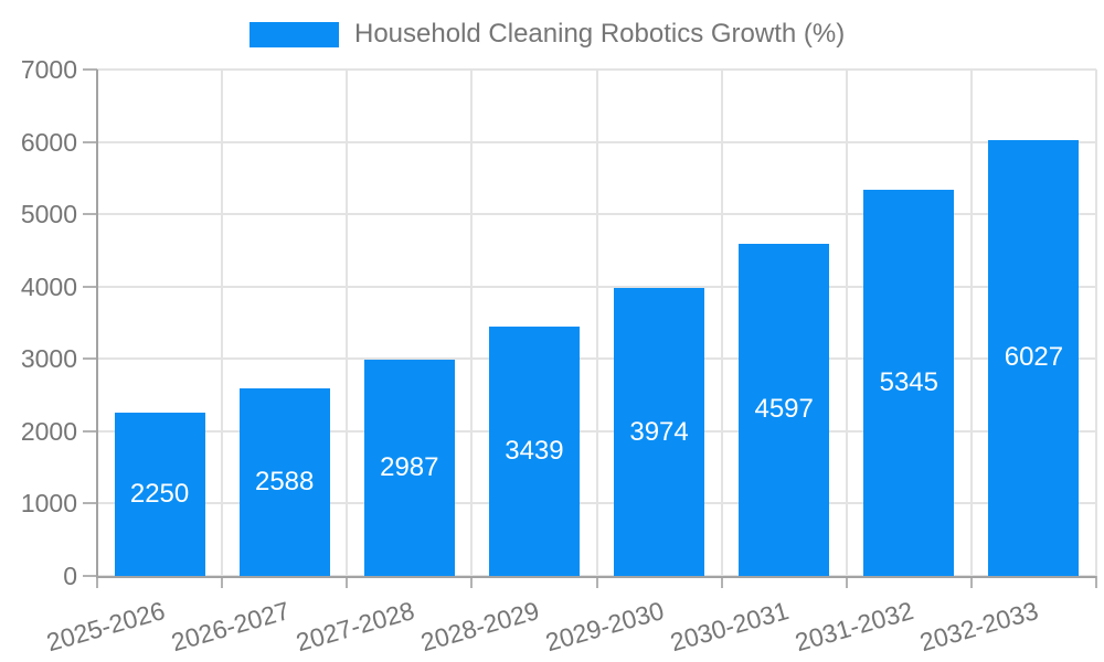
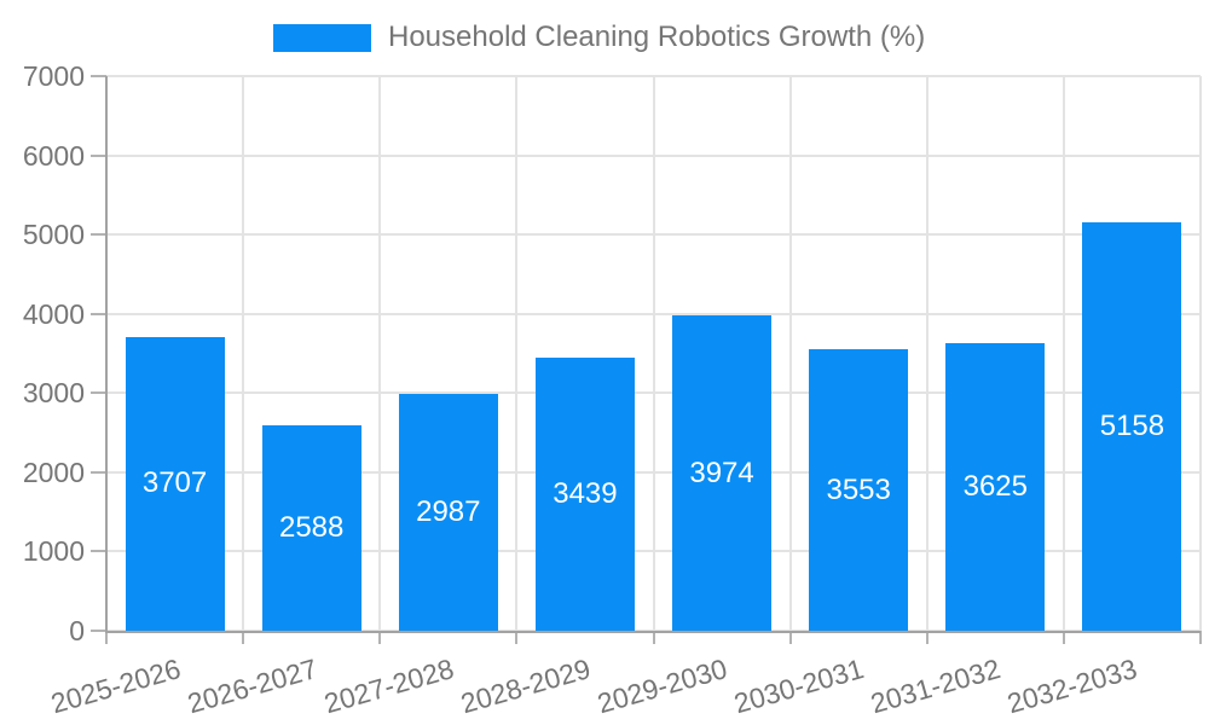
2025-2026: 2250 -> 3707
2030-2031: 4597 -> 3553
2031-2032: 5345 -> 3625
2032-2033: 6027 -> 5158
